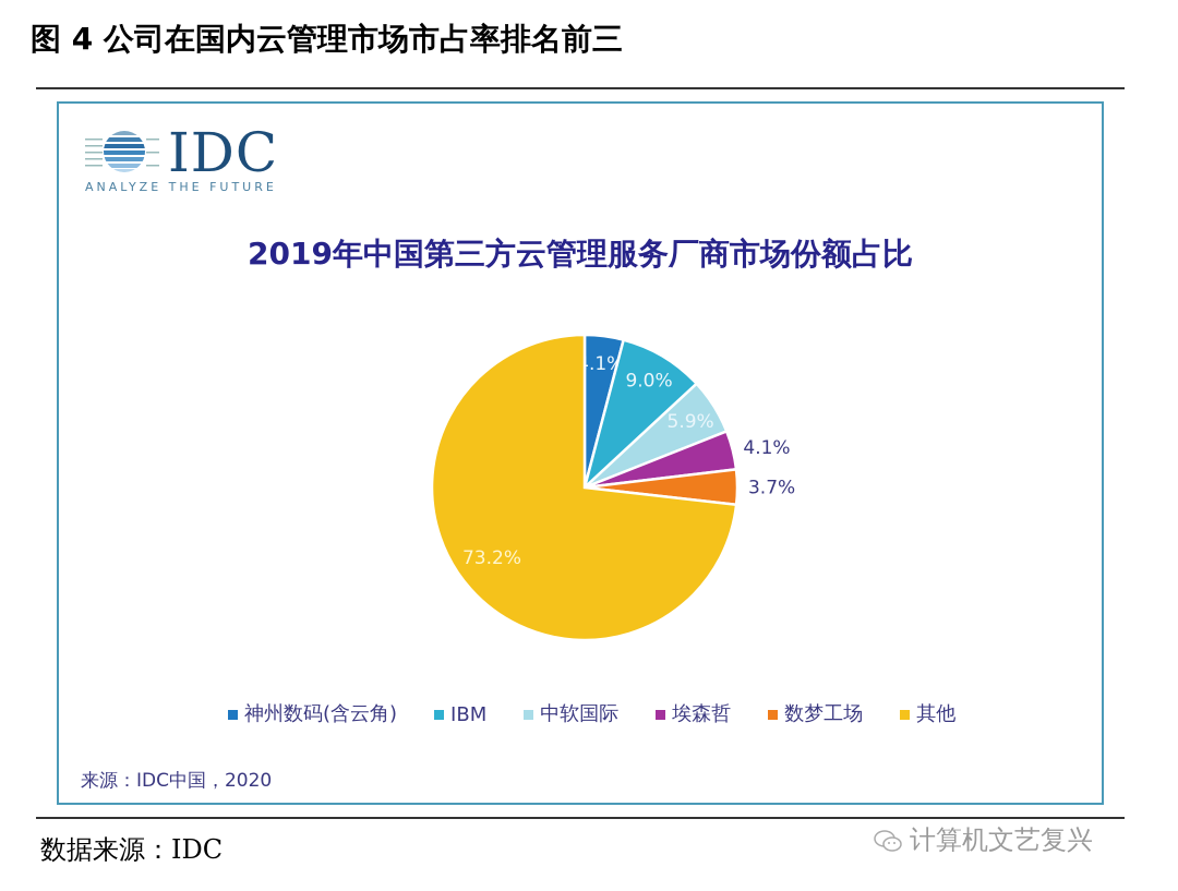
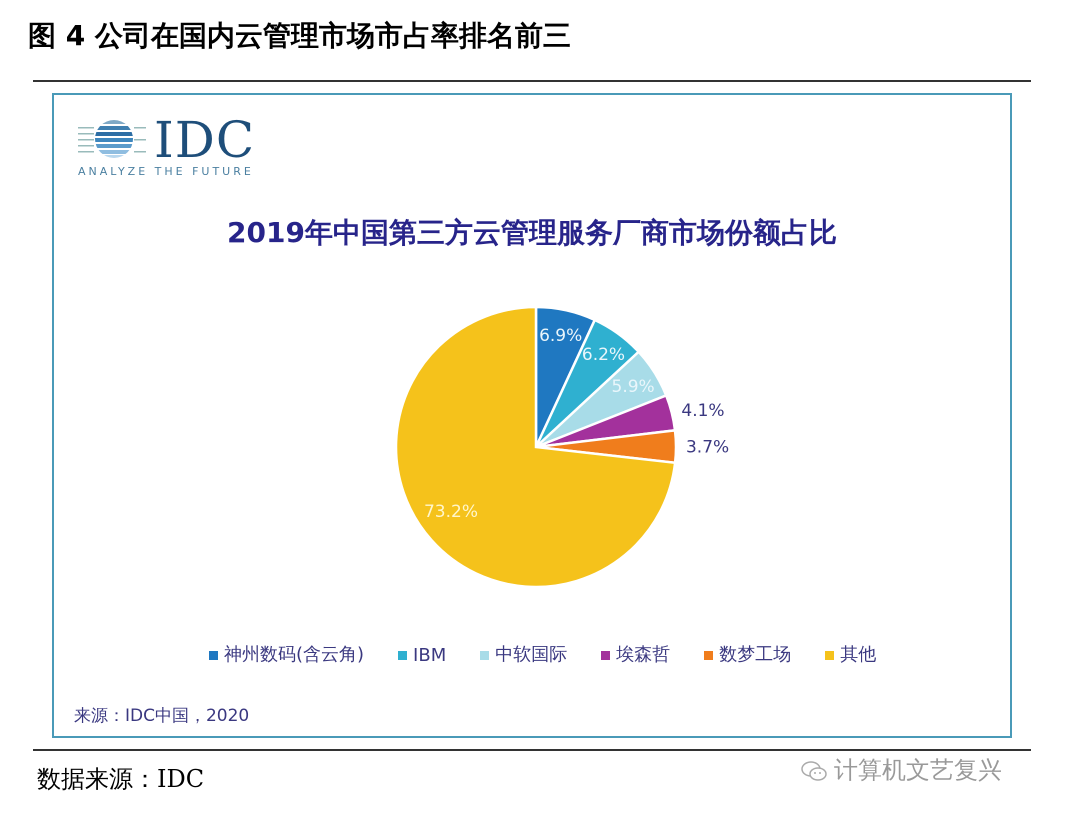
神州数码(含云角): 4.1% -> 6.9%
IBM: 9.0% -> 6.2%
